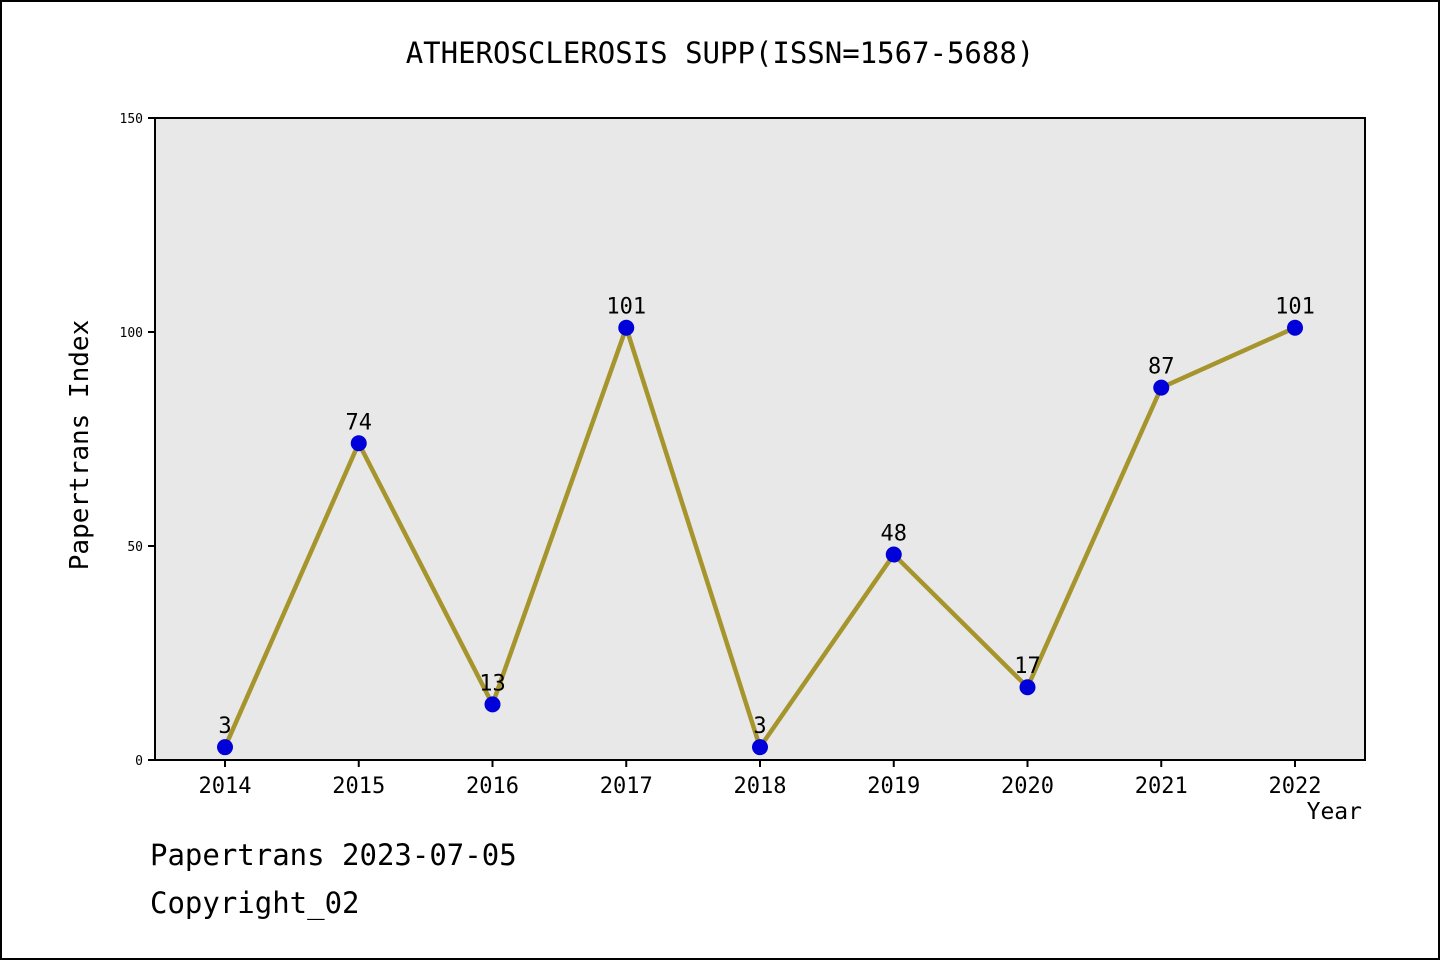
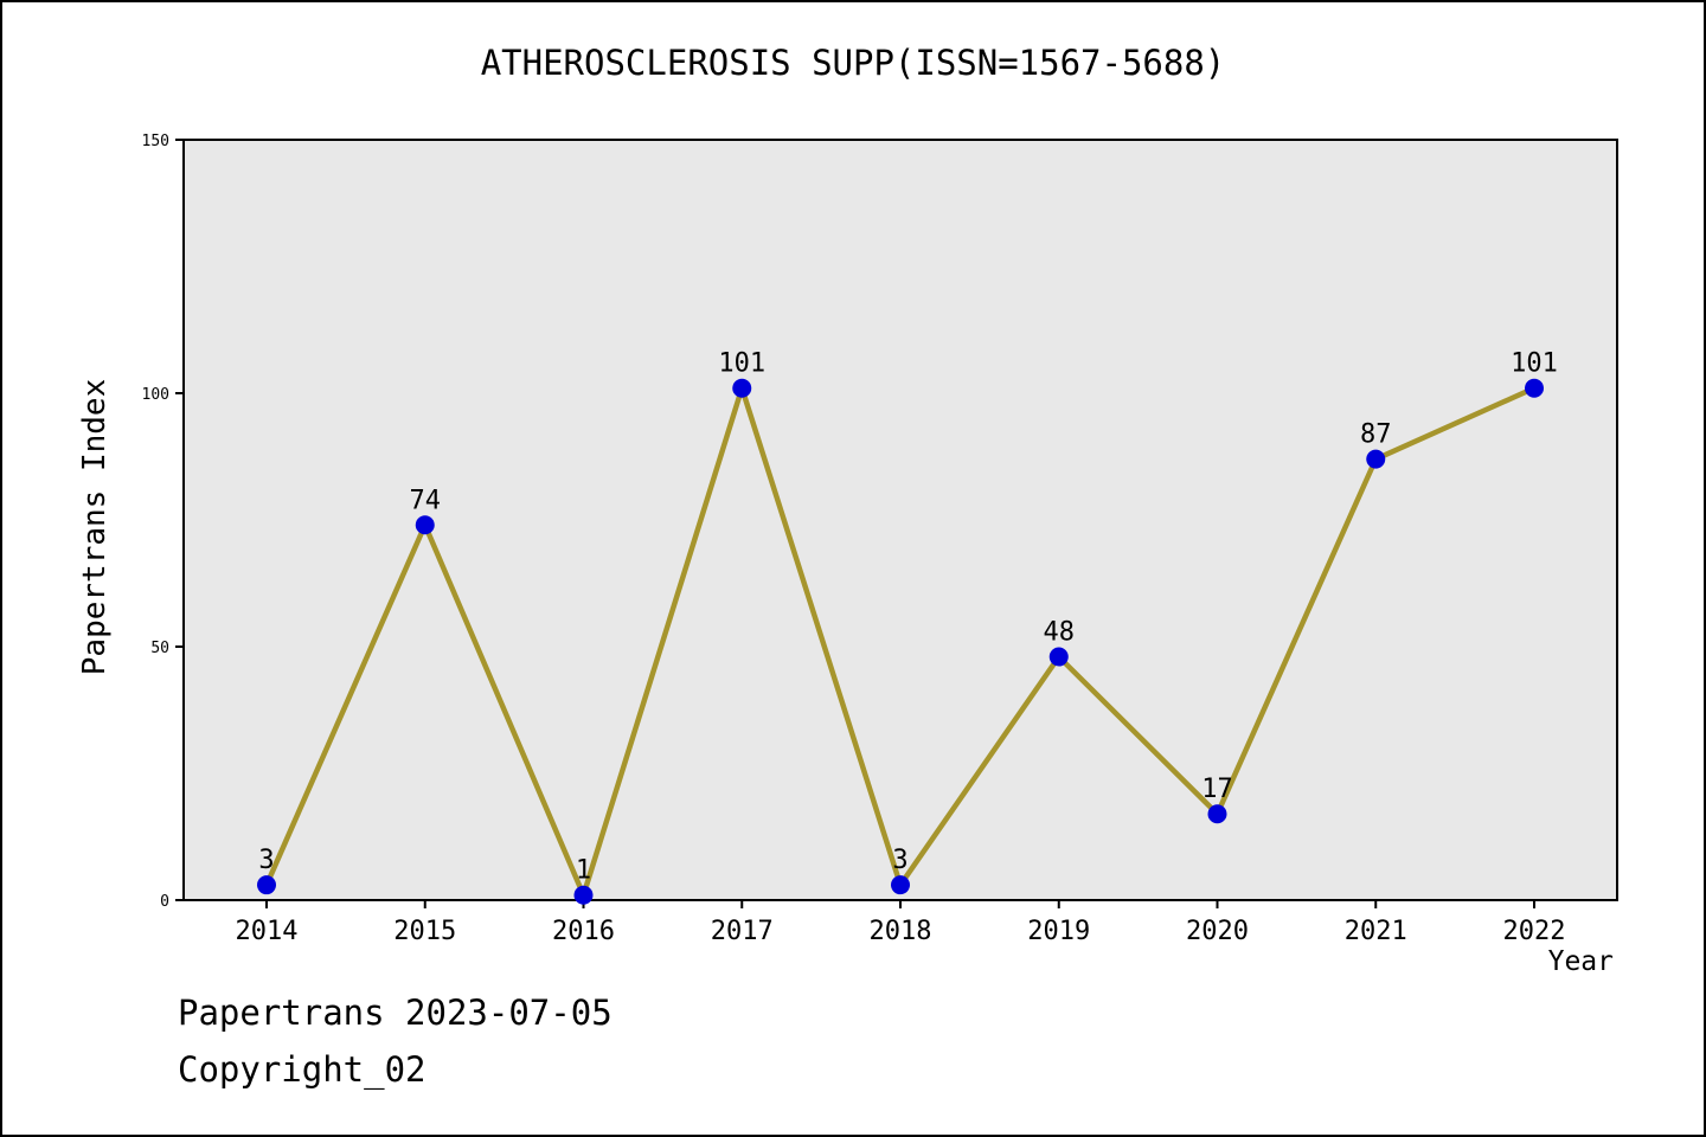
2016: 13 -> 1
